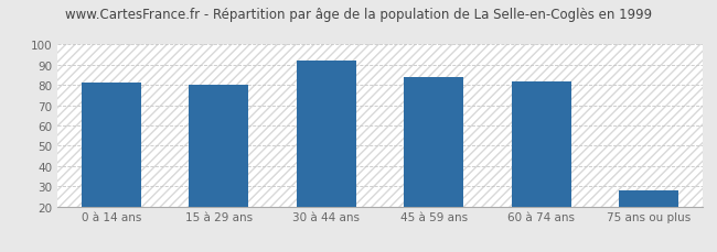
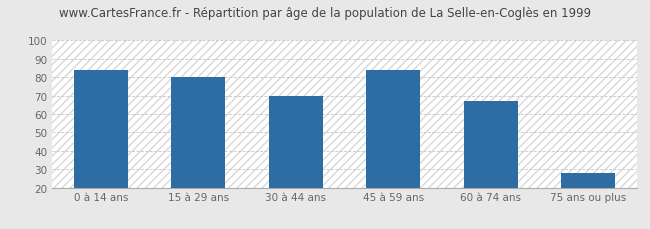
0 à 14 ans: 81 -> 84
30 à 44 ans: 92 -> 70
60 à 74 ans: 82 -> 67
